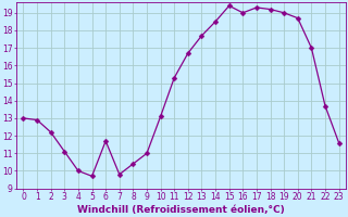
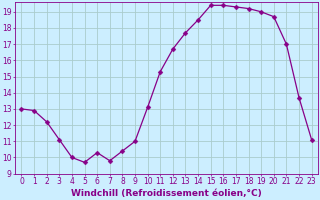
6: 11.7 -> 10.3
16: 19.0 -> 19.4
23: 11.6 -> 11.1
